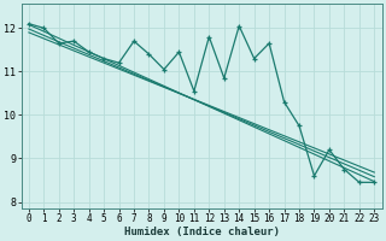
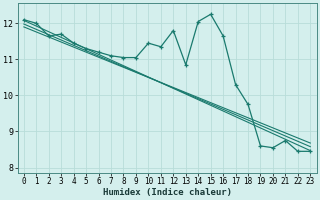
7: 11.70 -> 11.10
8: 11.40 -> 11.05
11: 10.55 -> 11.35
15: 11.30 -> 12.25
20: 9.20 -> 8.55
